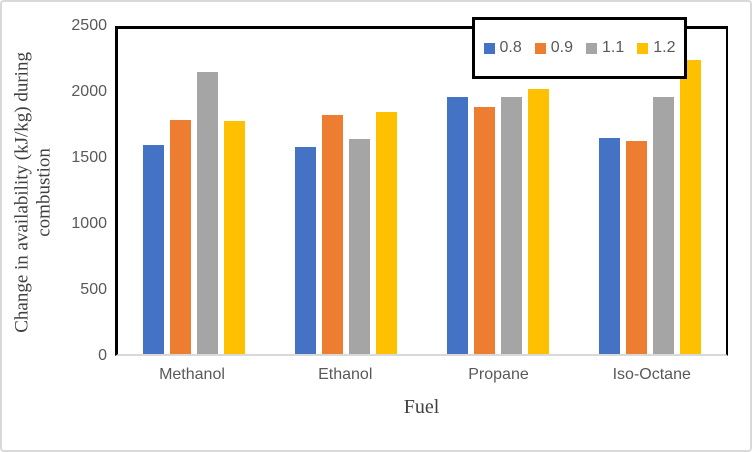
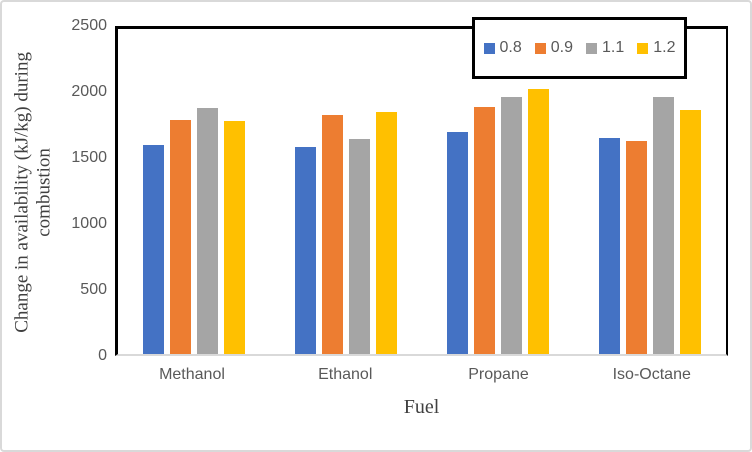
1.1/Methanol: 2170 -> 1890
0.8/Propane: 1980 -> 1710
1.2/Iso-Octane: 2260 -> 1880
